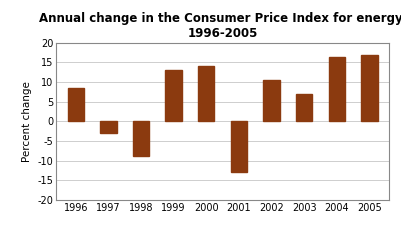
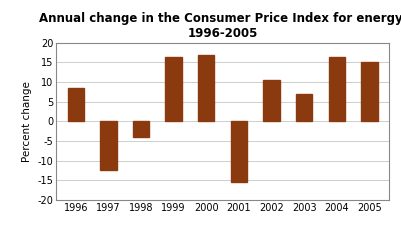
1997: -3.0 -> -12.5
1998: -8.8 -> -4.0
1999: 13.1 -> 16.5
2000: 14.1 -> 17.0
2001: -13.0 -> -15.5
2005: 17.0 -> 15.0
